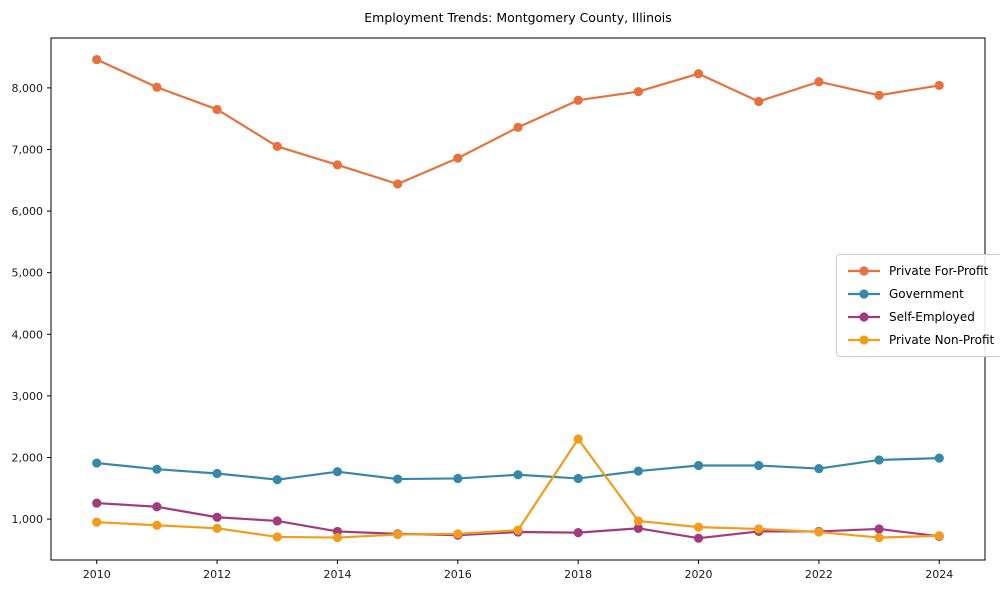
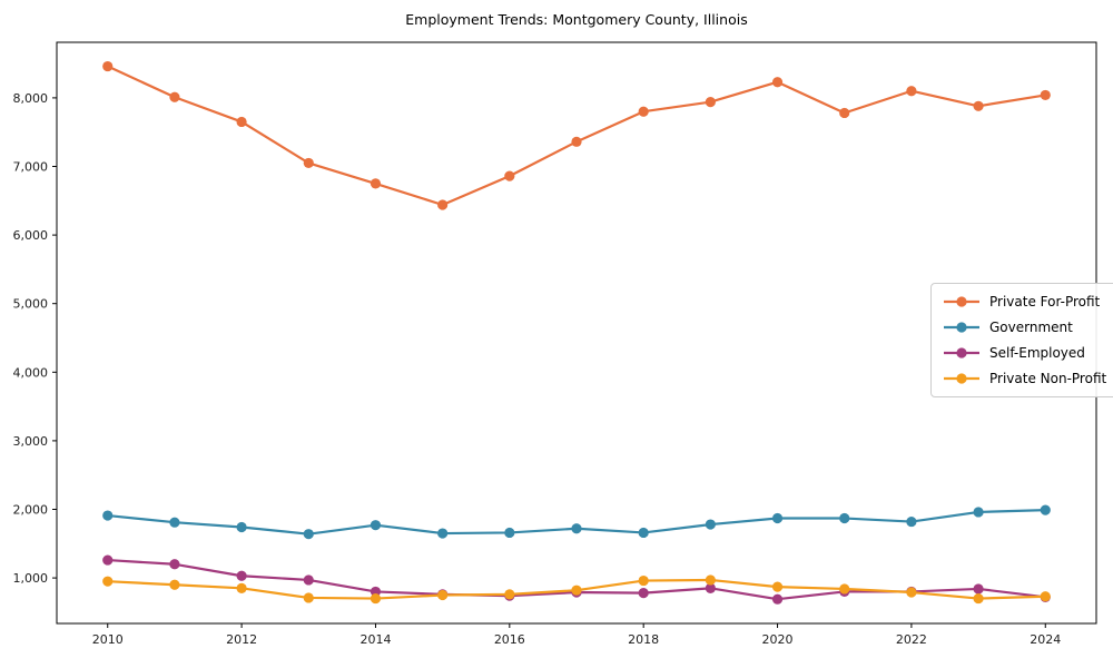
Private Non-Profit/2018: 2300 -> 1000
